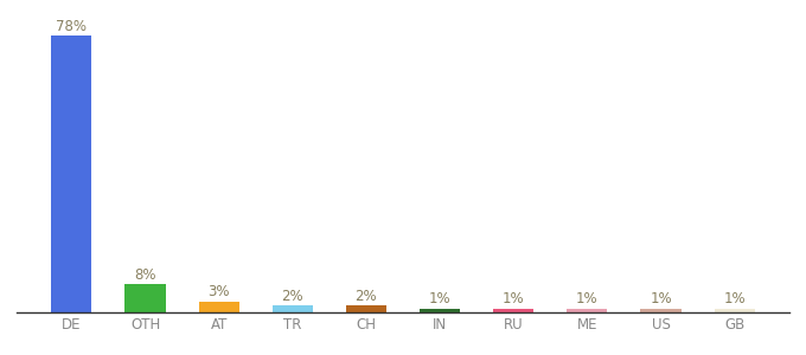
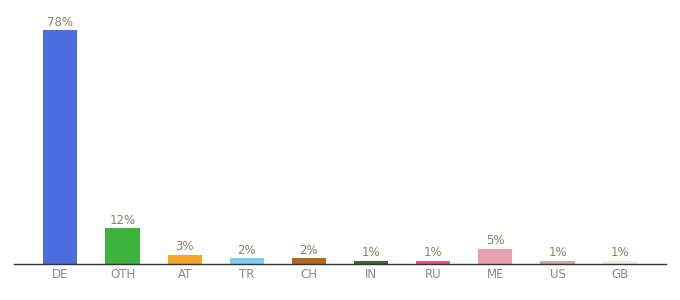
OTH: 8% -> 12%
ME: 1% -> 5%
